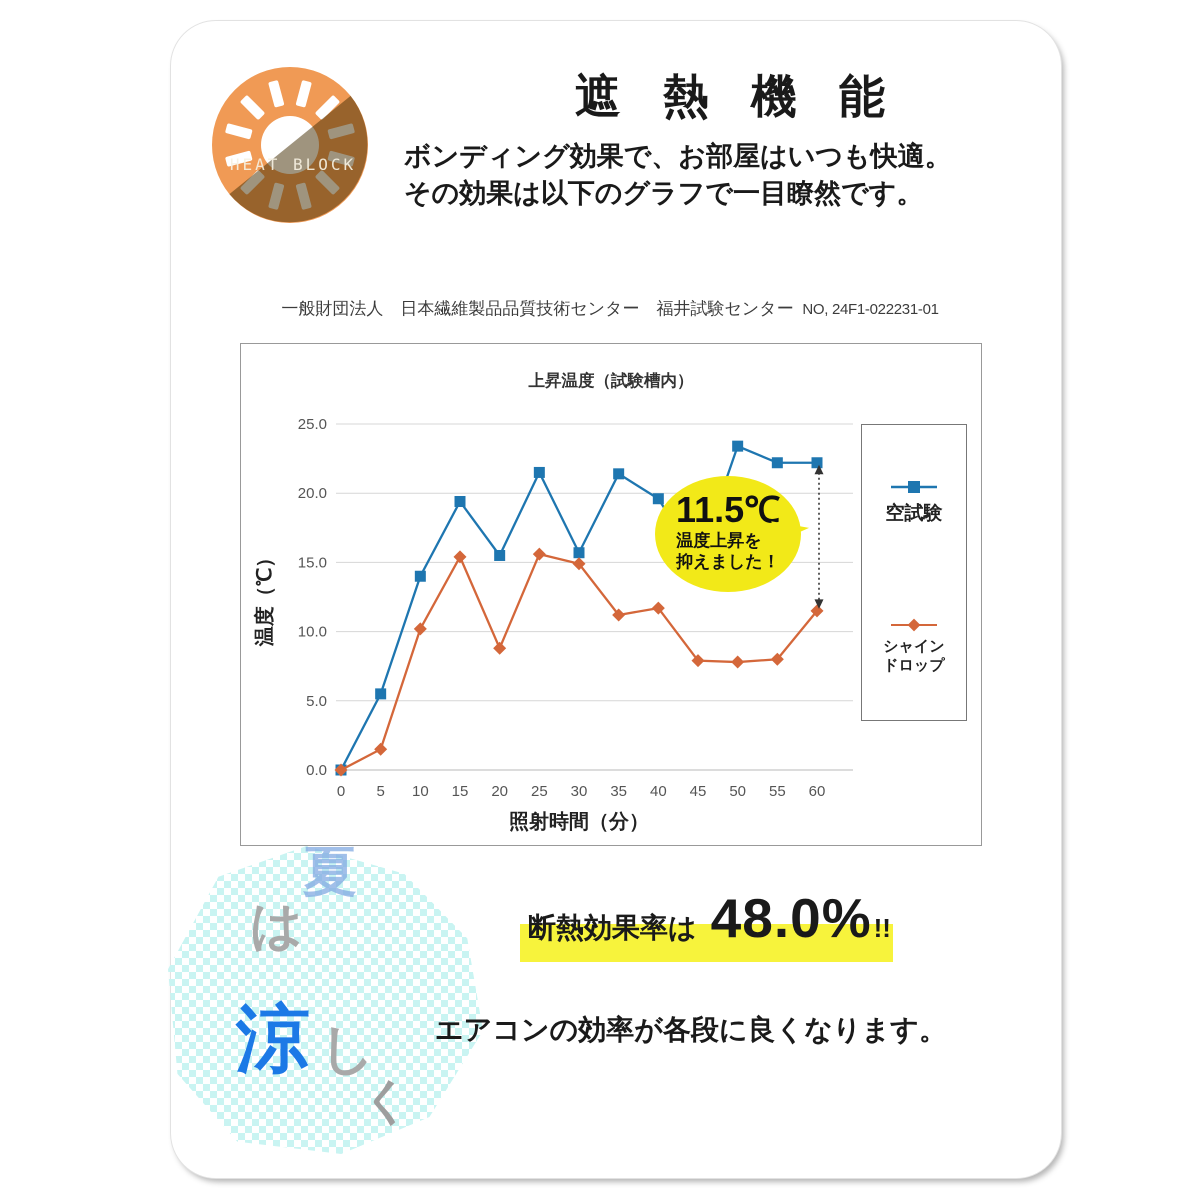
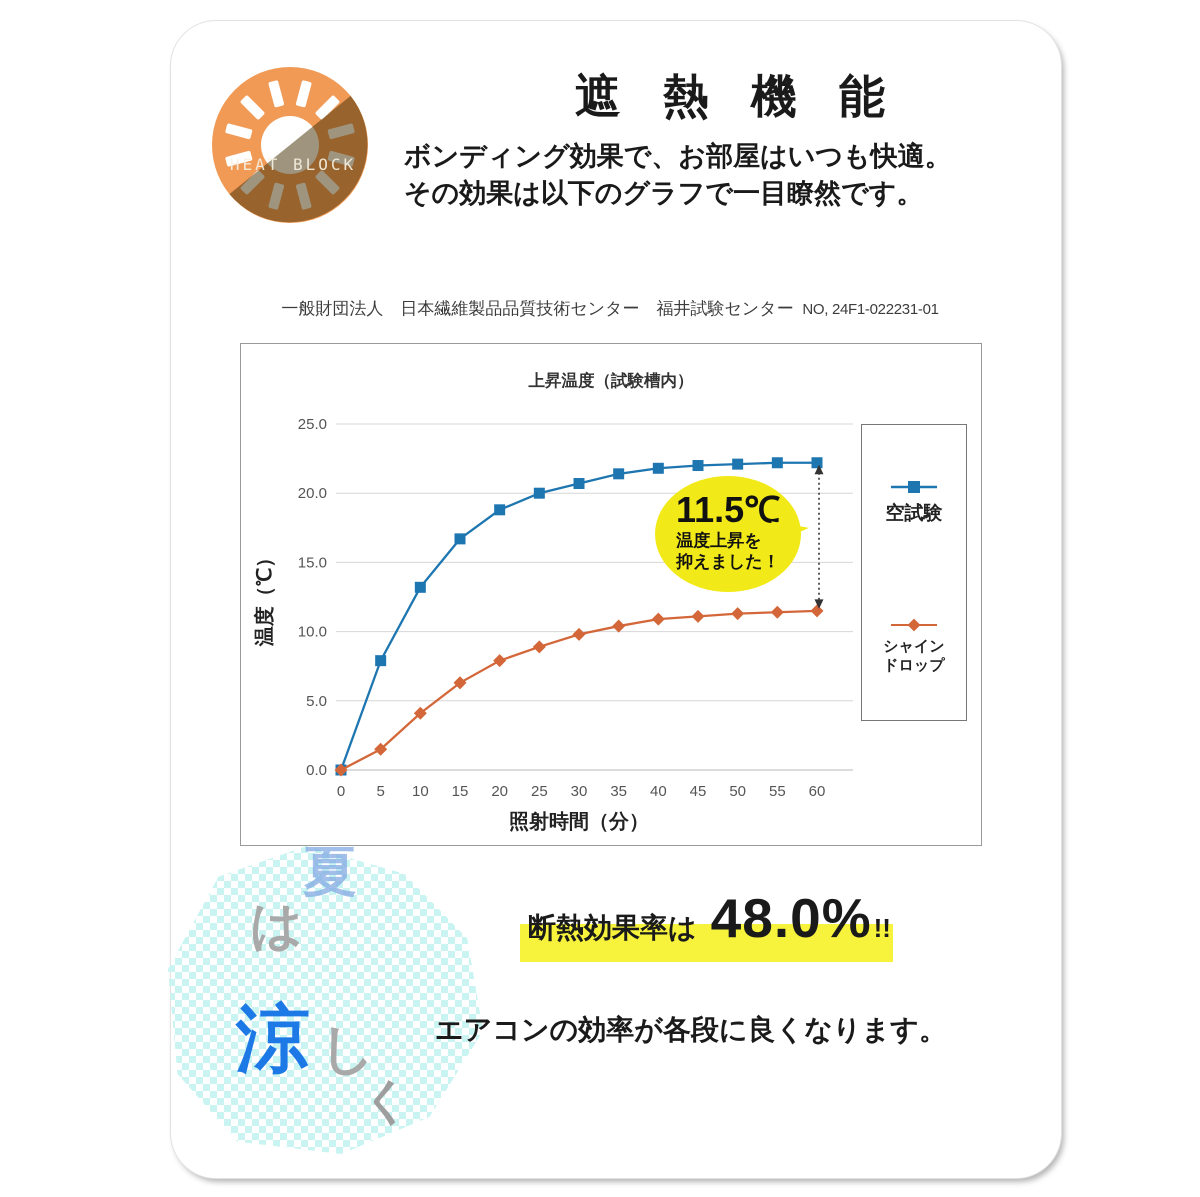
空試験/5: 5.5 -> 7.9
空試験/10: 14.0 -> 13.2
シャインドロップ/10: 10.2 -> 4.1
空試験/15: 19.4 -> 16.7
シャインドロップ/15: 15.4 -> 6.3
空試験/20: 15.5 -> 18.8
シャインドロップ/20: 8.8 -> 7.9
空試験/25: 21.5 -> 20.0
シャインドロップ/25: 15.6 -> 8.9
空試験/30: 15.7 -> 20.7
シャインドロップ/30: 14.9 -> 9.8
シャインドロップ/35: 11.2 -> 10.4
空試験/40: 19.6 -> 21.8
シャインドロップ/40: 11.7 -> 10.9
空試験/45: 15.1 -> 22.0
シャインドロップ/45: 7.9 -> 11.1
空試験/50: 23.4 -> 22.1
シャインドロップ/50: 7.8 -> 11.3
シャインドロップ/55: 8.0 -> 11.4
